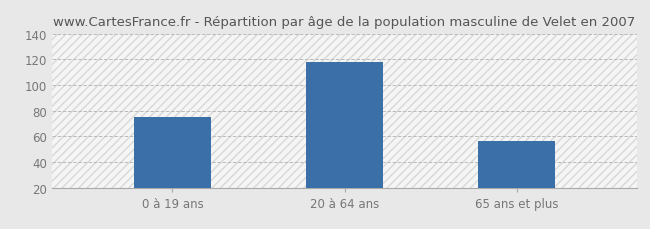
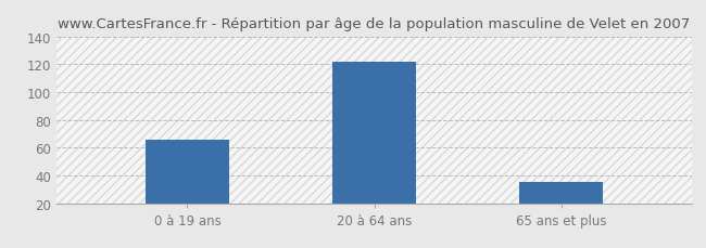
0 à 19 ans: 75 -> 66
20 à 64 ans: 118 -> 122
65 ans et plus: 56 -> 35
